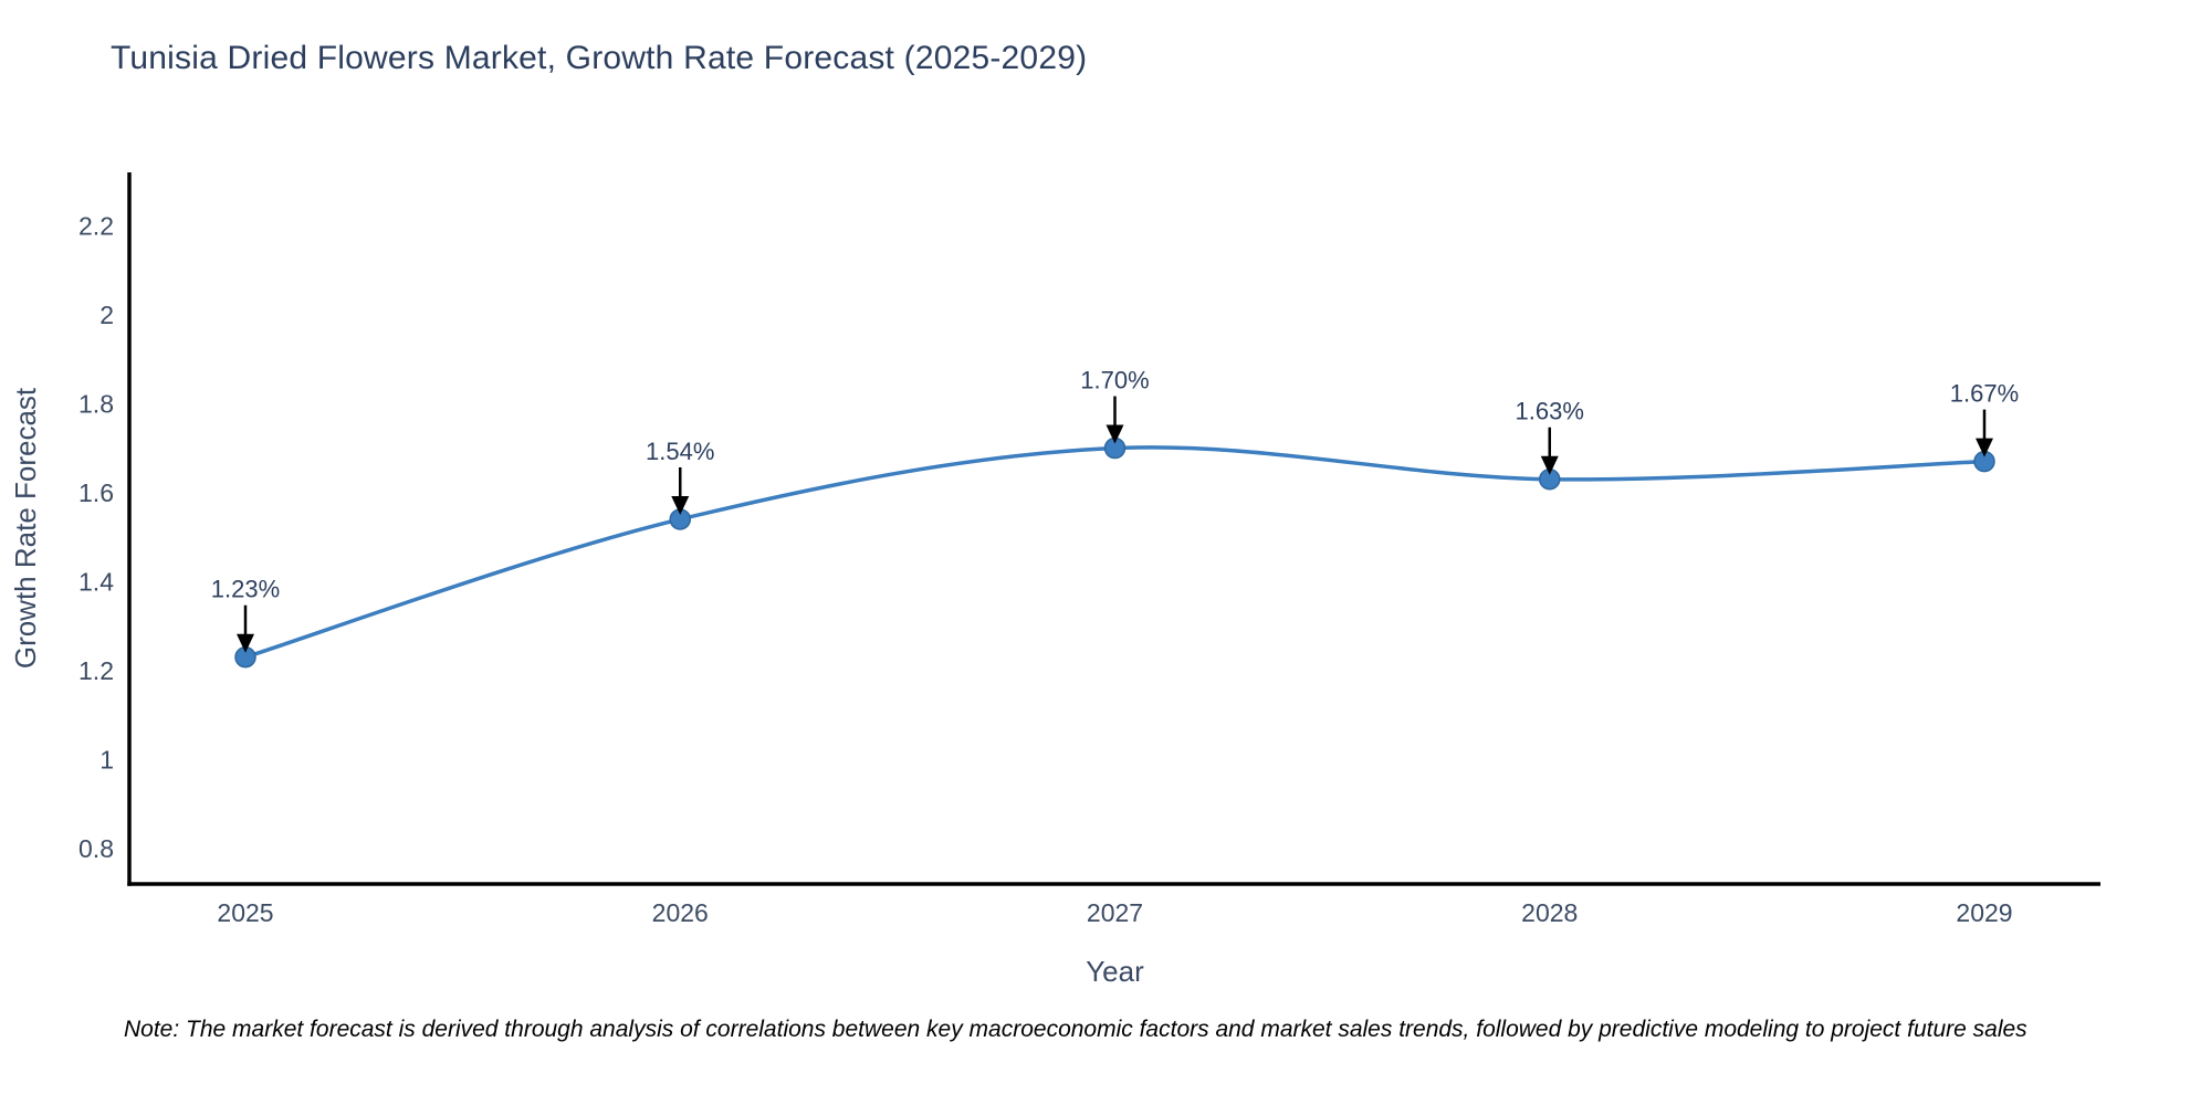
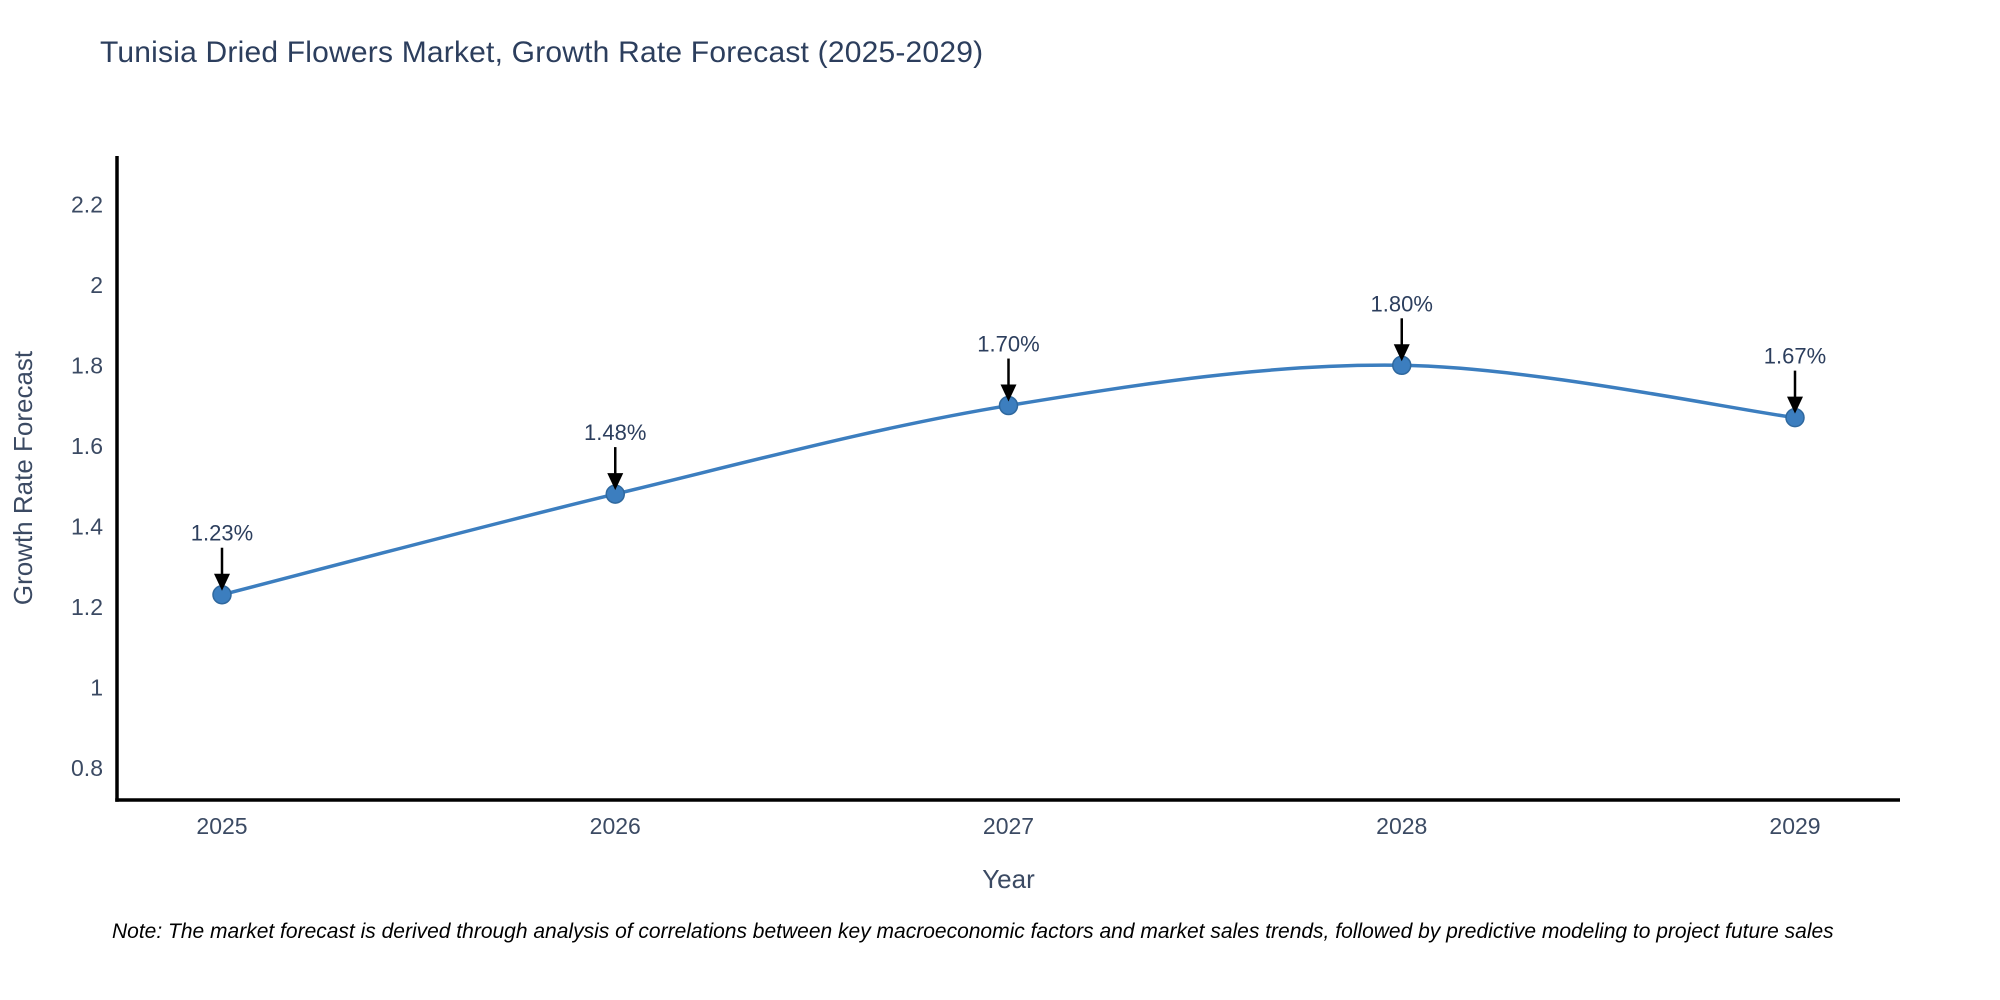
2026: 1.54% -> 1.48%
2028: 1.63% -> 1.80%
